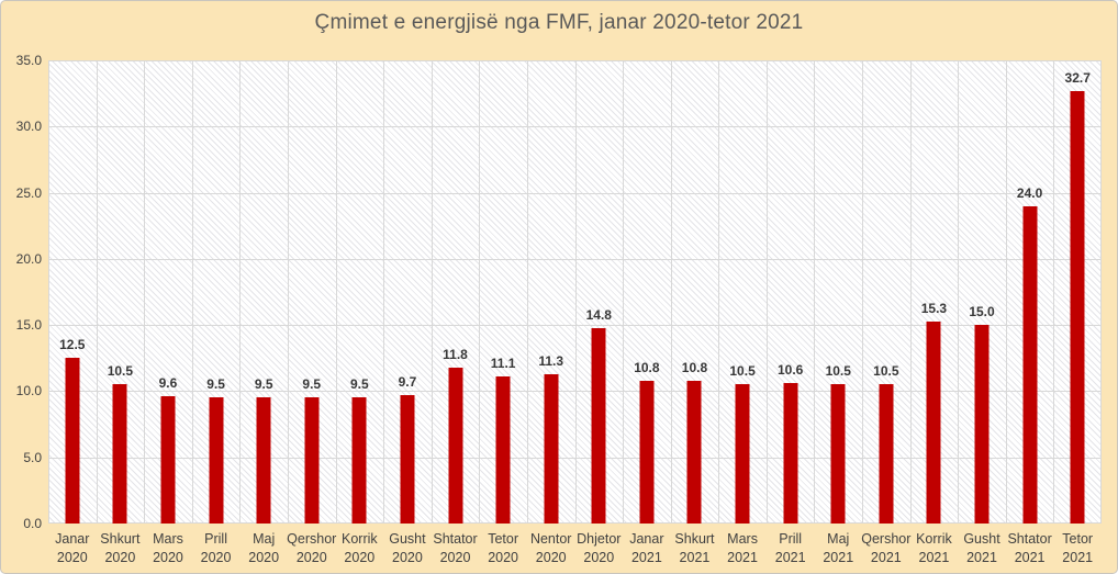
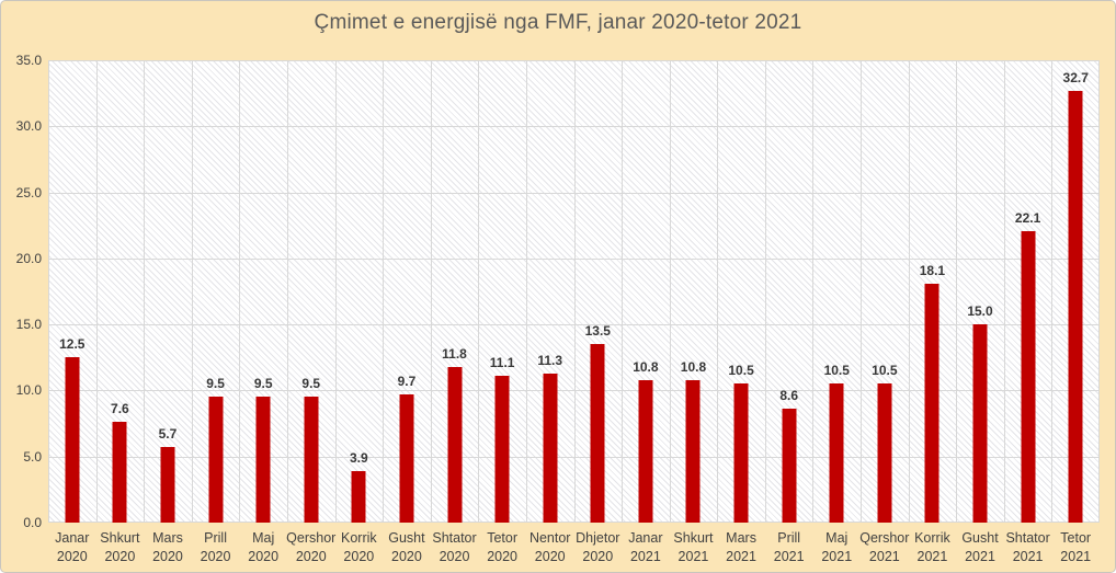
Shkurt 2020: 10.5 -> 7.6
Mars 2020: 9.6 -> 5.7
Korrik 2020: 9.5 -> 3.9
Dhjetor 2020: 14.8 -> 13.5
Prill 2021: 10.6 -> 8.6
Korrik 2021: 15.3 -> 18.1
Shtator 2021: 24.0 -> 22.1
